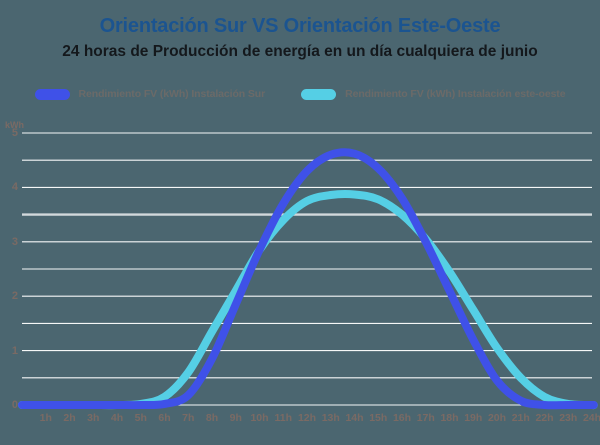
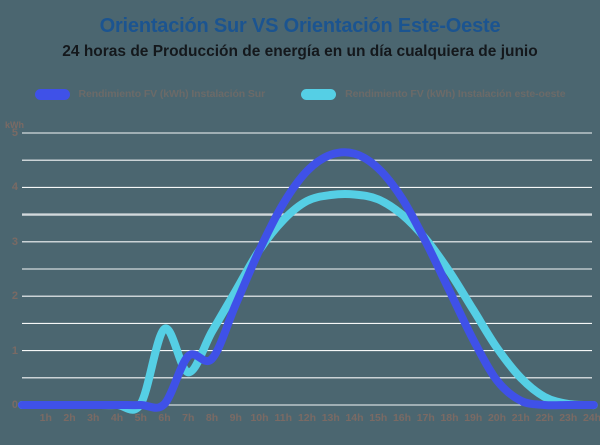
Rendimiento FV (kWh) Instalación este-oeste/6h: 0.1 -> 1.4
Rendimiento FV (kWh) Instalación Sur/7h: 0.2 -> 0.9
